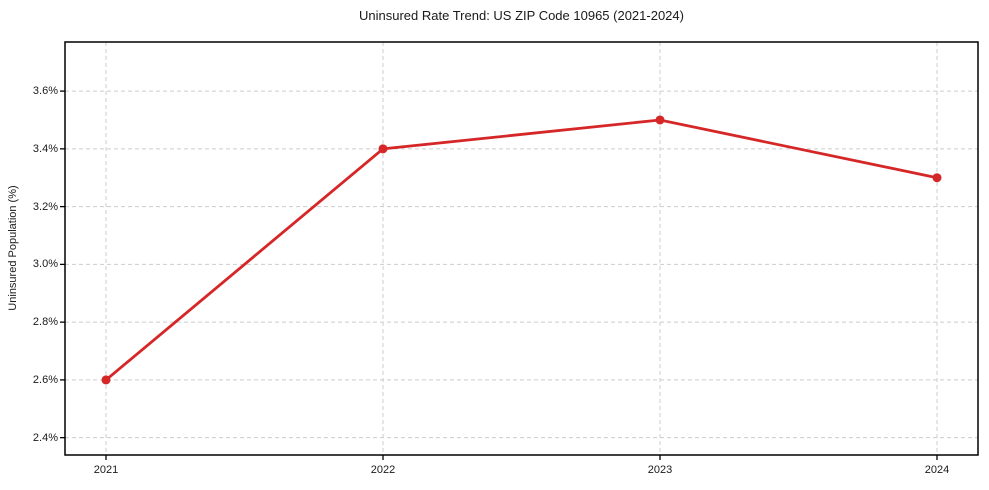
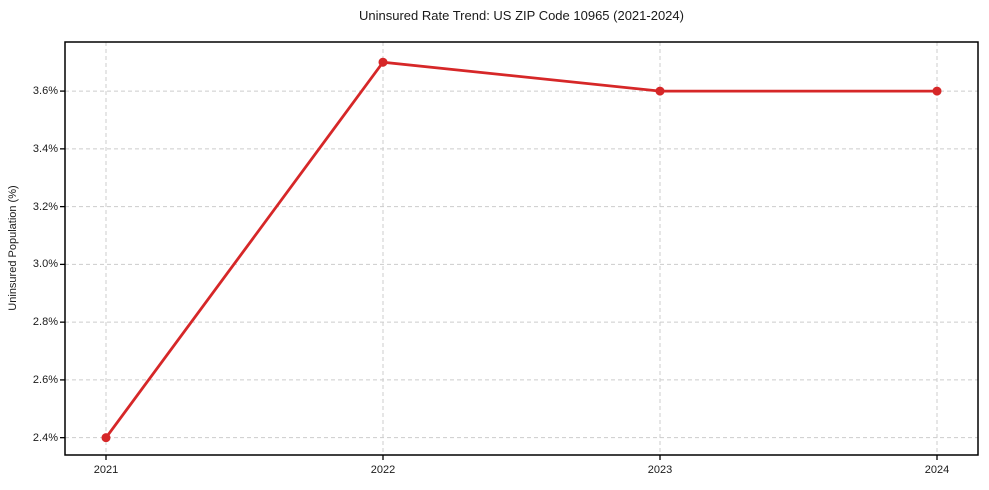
2021: 2.6% -> 2.4%
2022: 3.4% -> 3.7%
2023: 3.5% -> 3.6%
2024: 3.3% -> 3.6%
